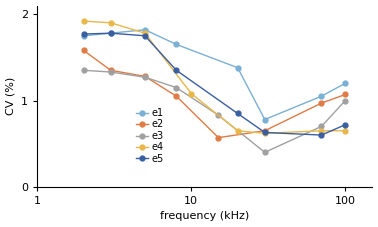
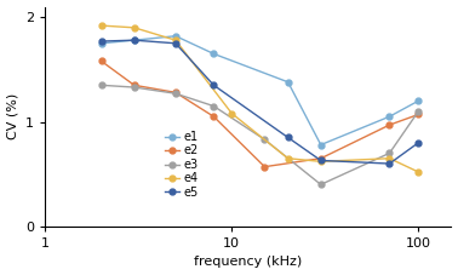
e3/100: 1.00 -> 1.10
e4/100: 0.65 -> 0.52
e5/100: 0.72 -> 0.80
